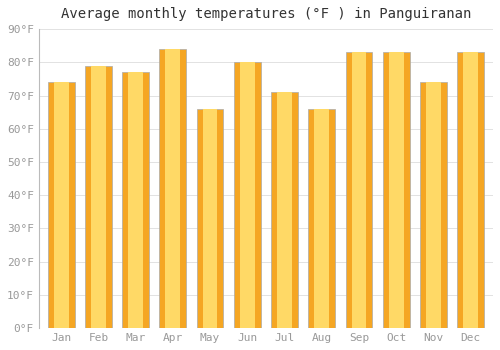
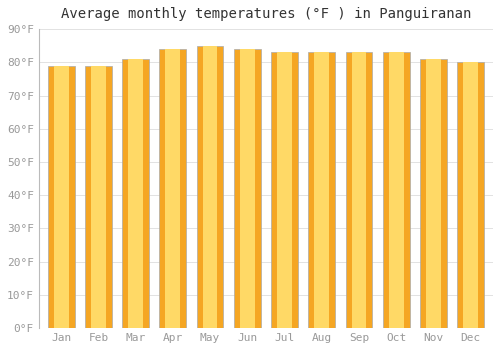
Jan: 74°F -> 79°F
Mar: 77°F -> 81°F
May: 66°F -> 85°F
Jun: 80°F -> 84°F
Jul: 71°F -> 83°F
Aug: 66°F -> 83°F
Nov: 74°F -> 81°F
Dec: 83°F -> 80°F
